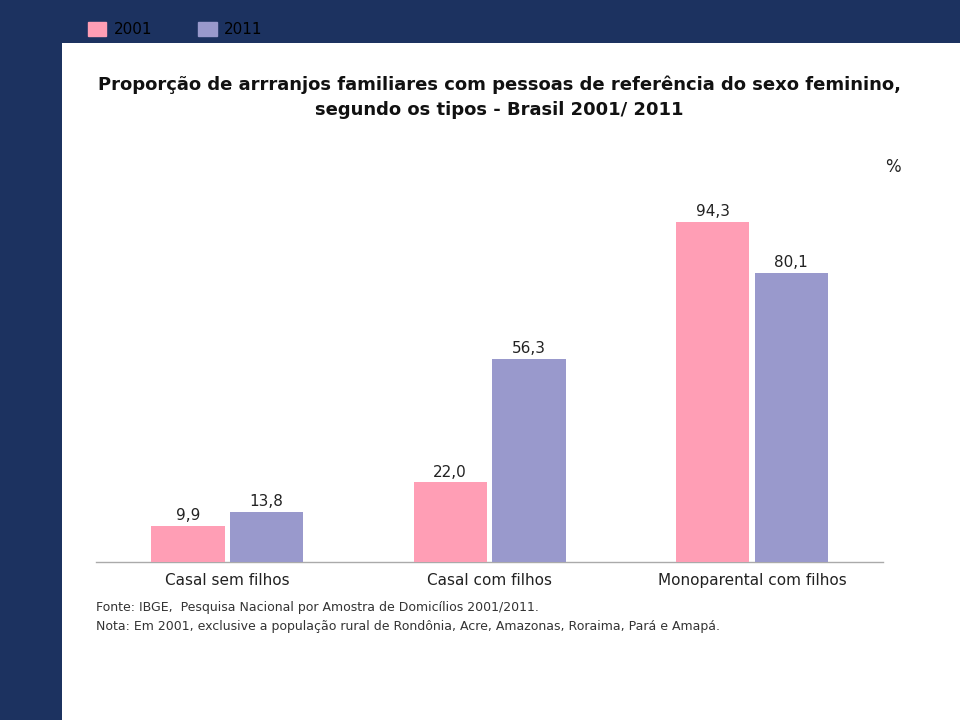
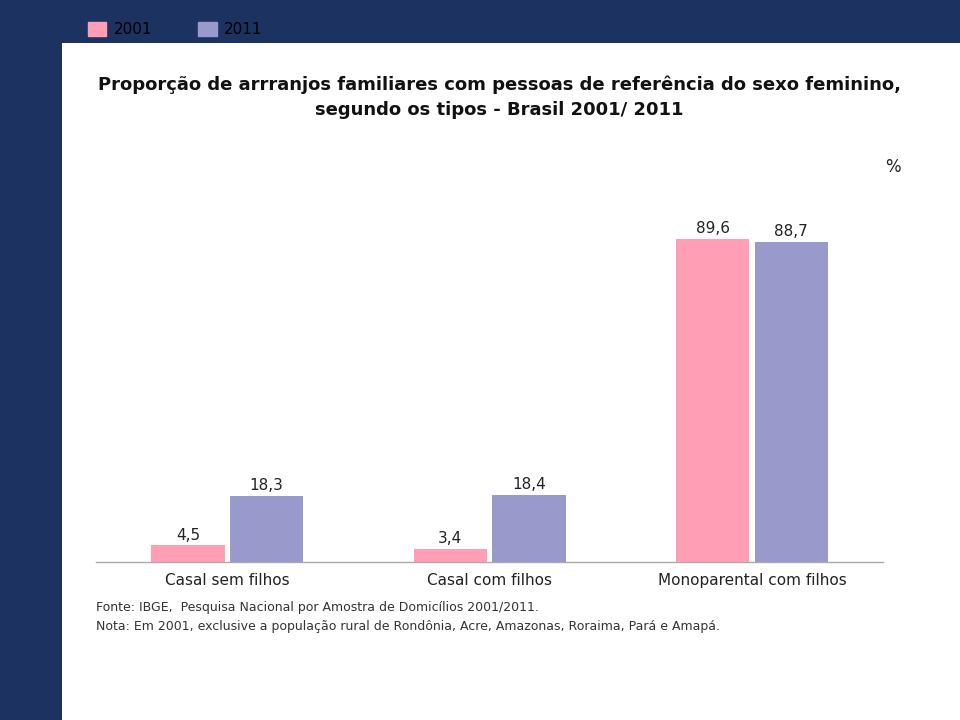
2001/Casal sem filhos: 9,9 -> 4,5
2011/Casal sem filhos: 13,8 -> 18,3
2001/Casal com filhos: 22,0 -> 3,4
2011/Casal com filhos: 56,3 -> 18,4
2001/Monoparental com filhos: 94,3 -> 89,6
2011/Monoparental com filhos: 80,1 -> 88,7
